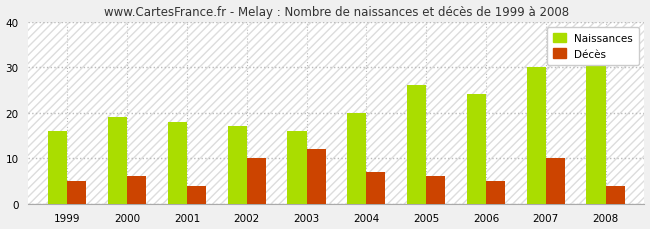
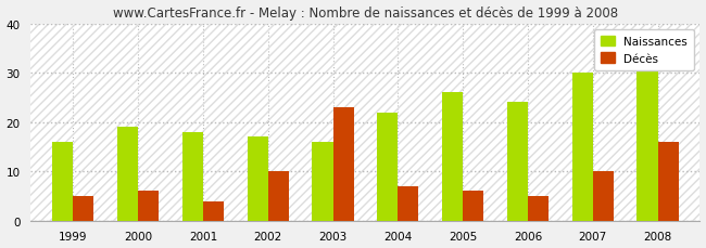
Décès/2003: 12 -> 23
Naissances/2004: 20 -> 22
Décès/2008: 4 -> 16
